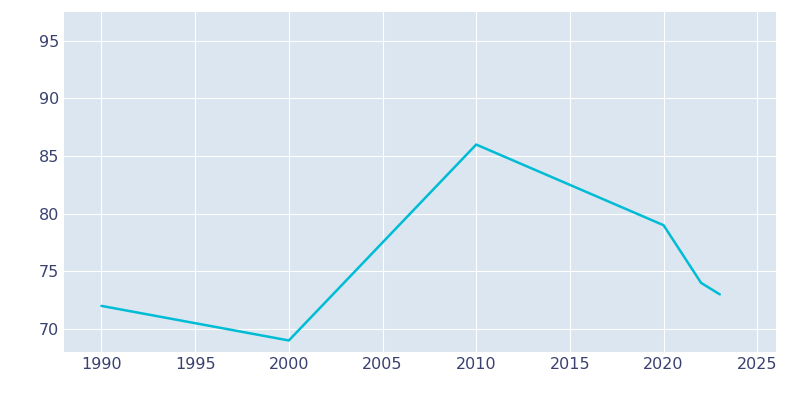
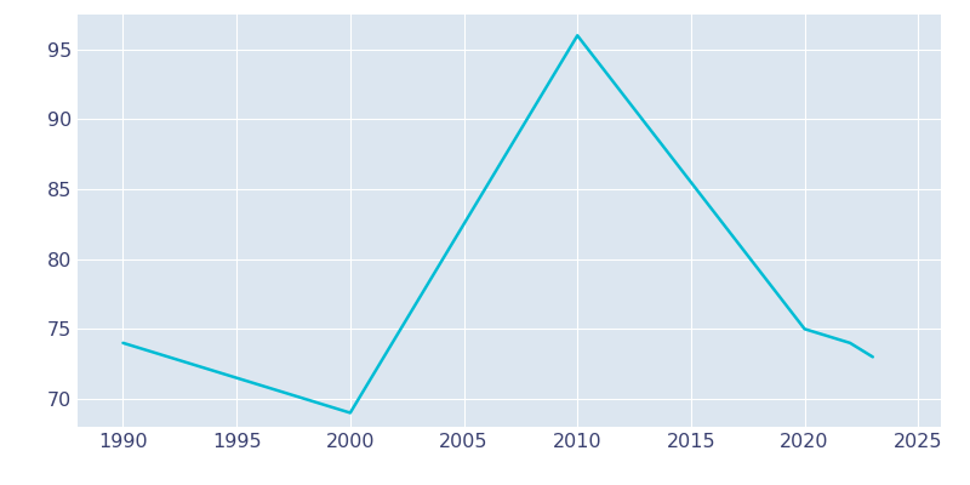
1990: 72 -> 74
2010: 86 -> 96
2020: 79 -> 75
